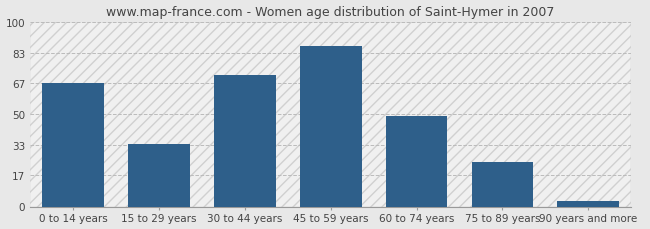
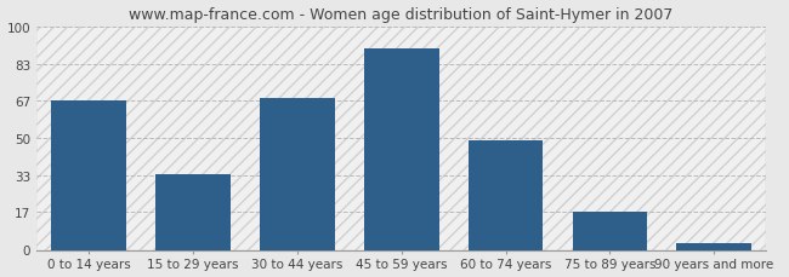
30 to 44 years: 71 -> 68
45 to 59 years: 87 -> 90
75 to 89 years: 24 -> 17
